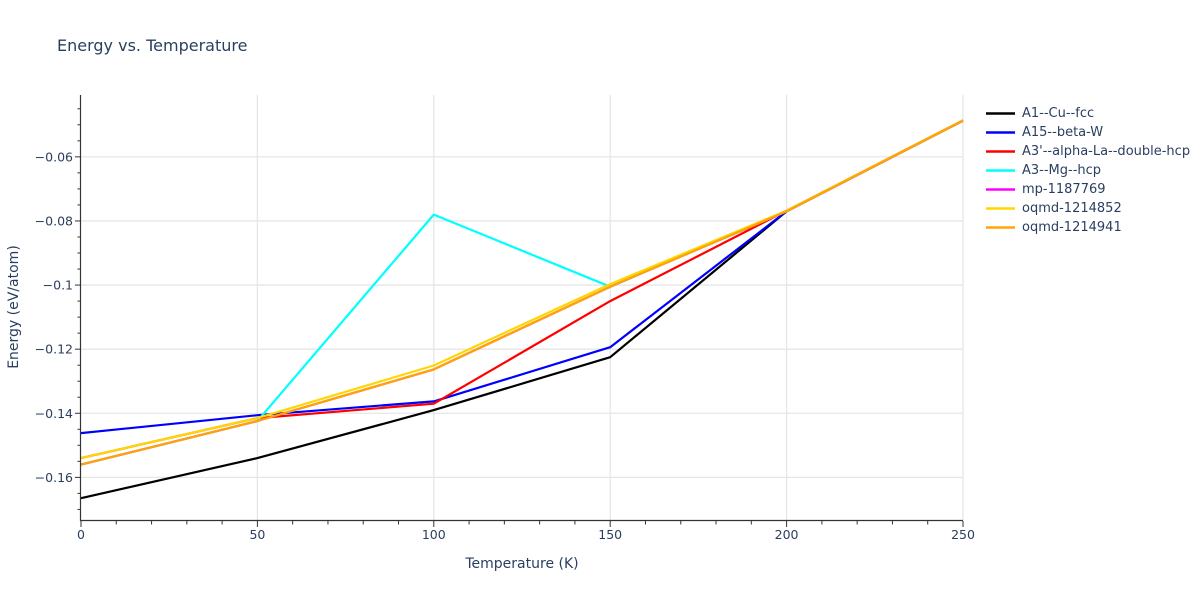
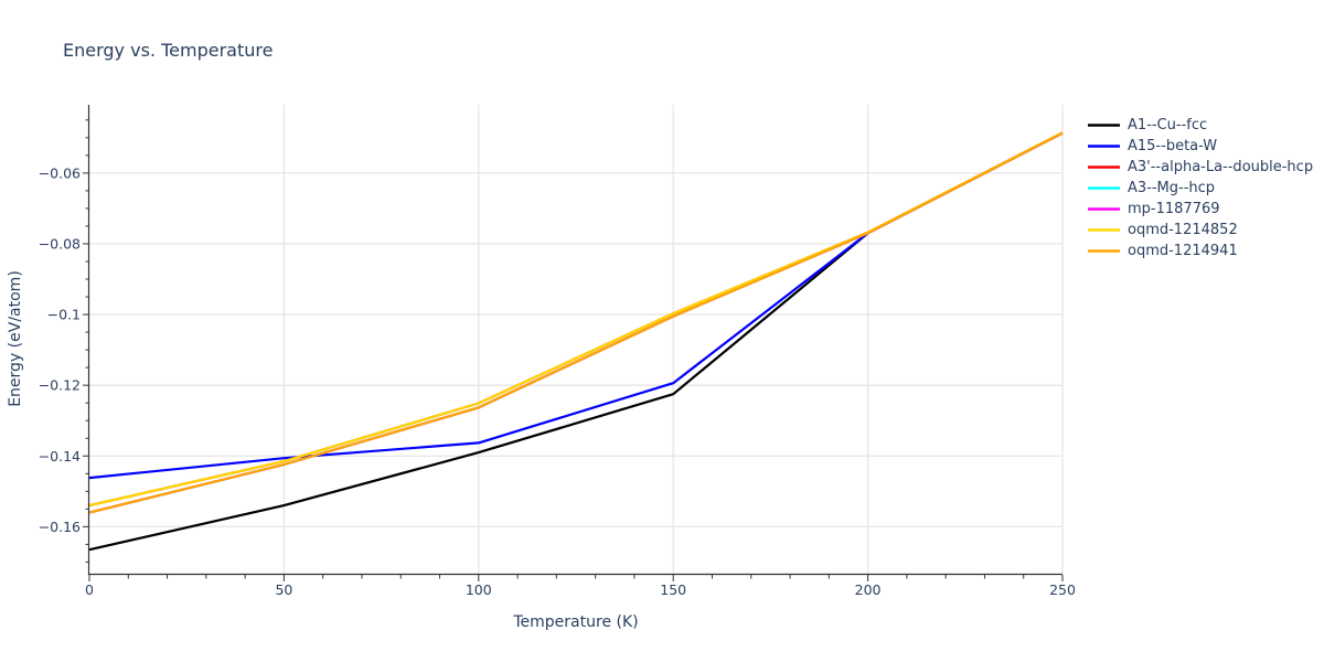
A3'--alpha-La--double-hcp/100: -0.137 -> -0.125
A3--Mg--hcp/100: -0.078 -> -0.126
A3'--alpha-La--double-hcp/150: -0.105 -> -0.100
